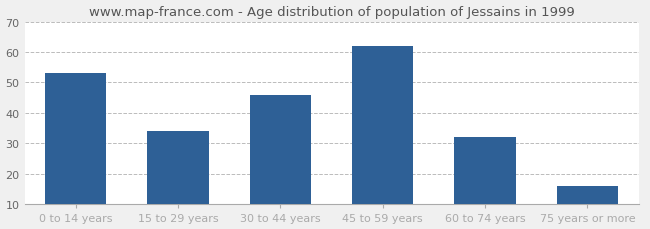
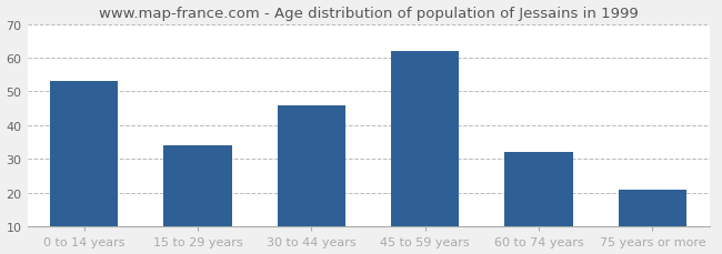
75 years or more: 16 -> 21
